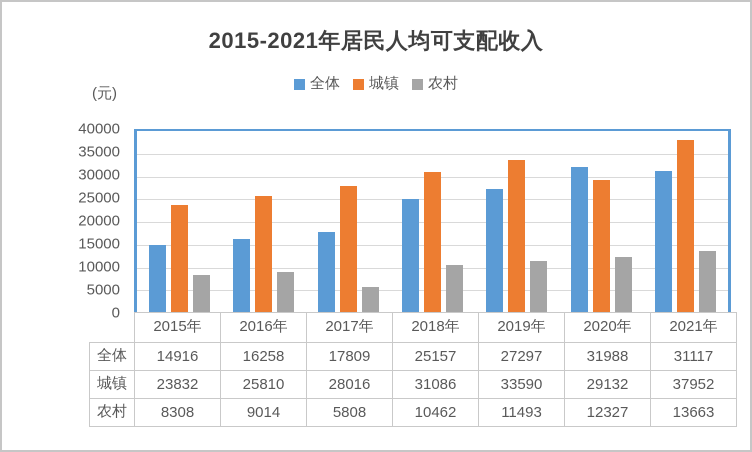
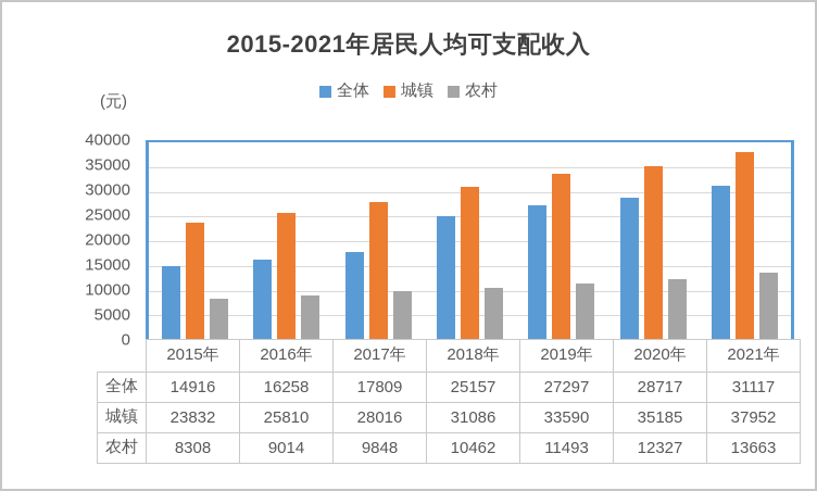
农村/2017年: 5808 -> 9848
全体/2020年: 31988 -> 28717
城镇/2020年: 29132 -> 35185
